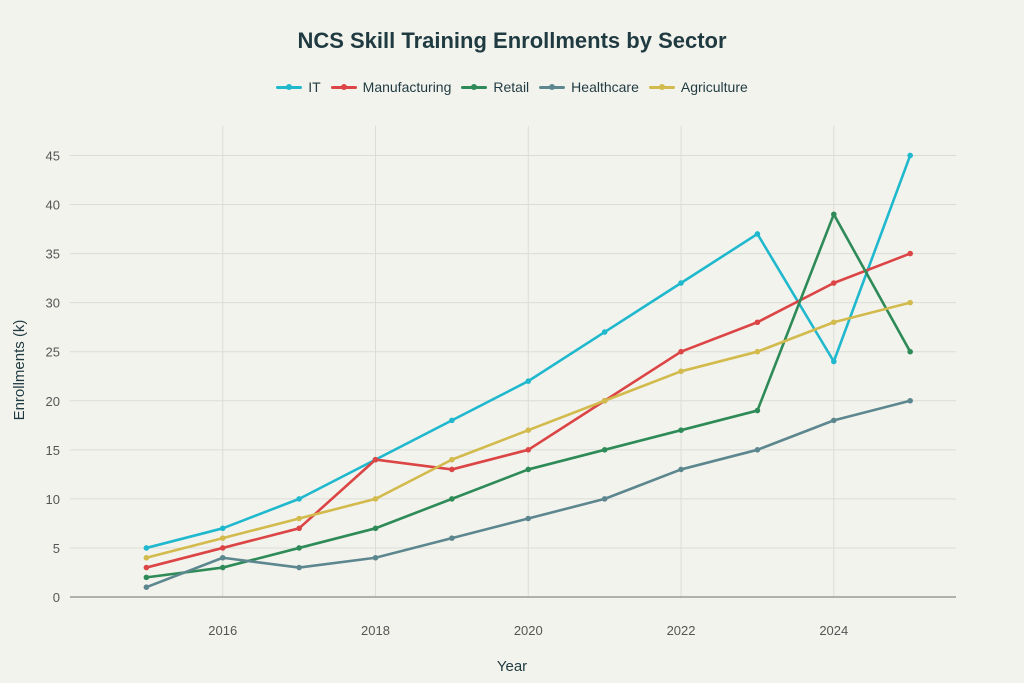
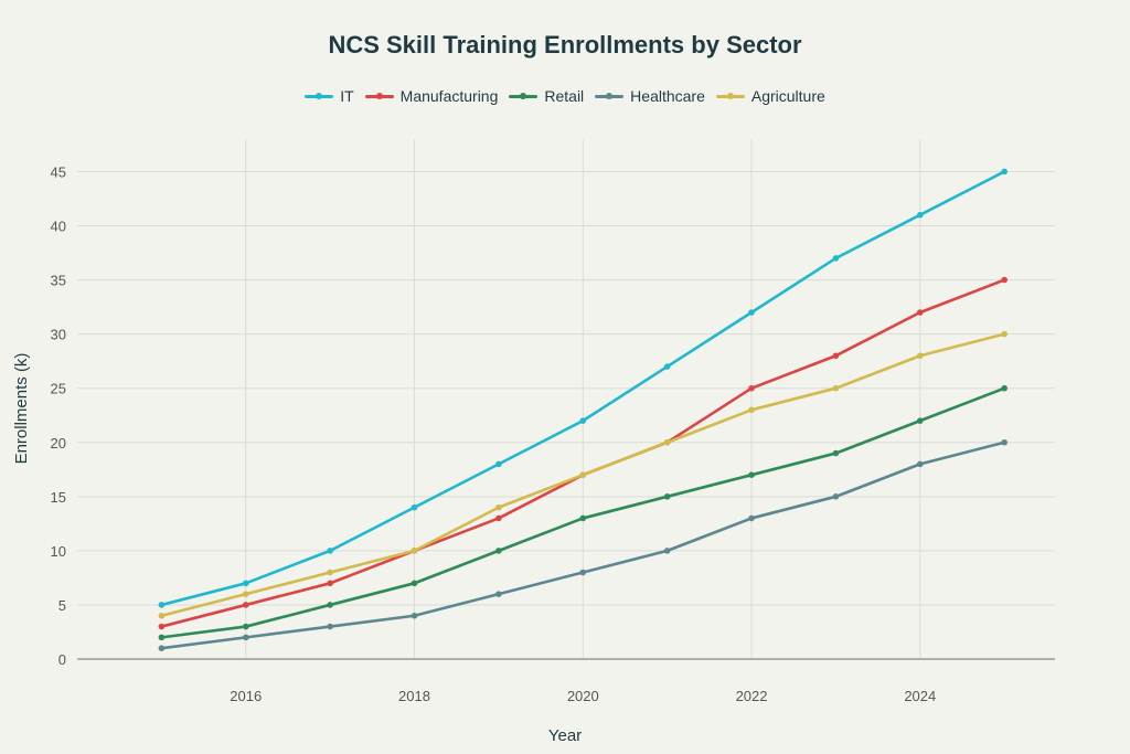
Healthcare/2016: 4 -> 2
Manufacturing/2018: 14 -> 10
Manufacturing/2020: 15 -> 17
IT/2024: 24 -> 41
Retail/2024: 39 -> 22
